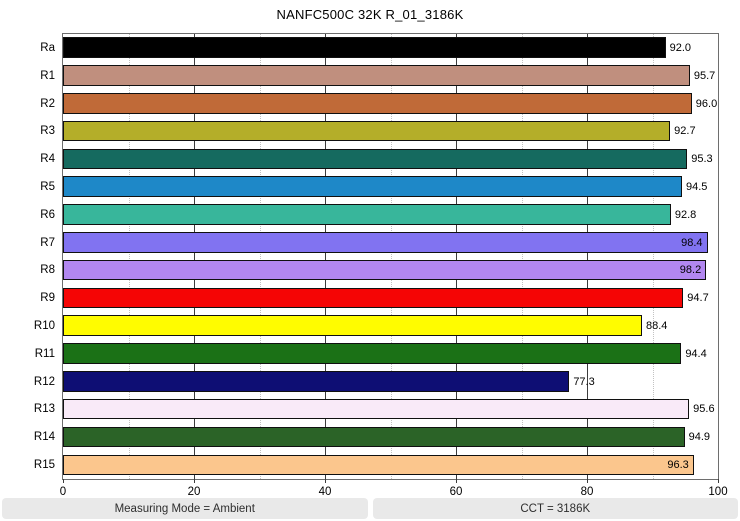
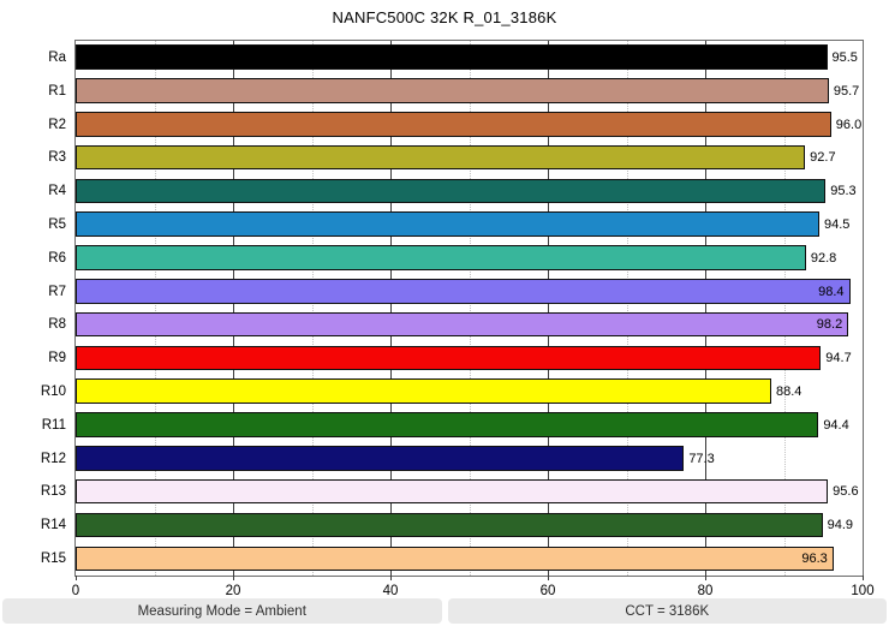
Ra: 92.0 -> 95.5
